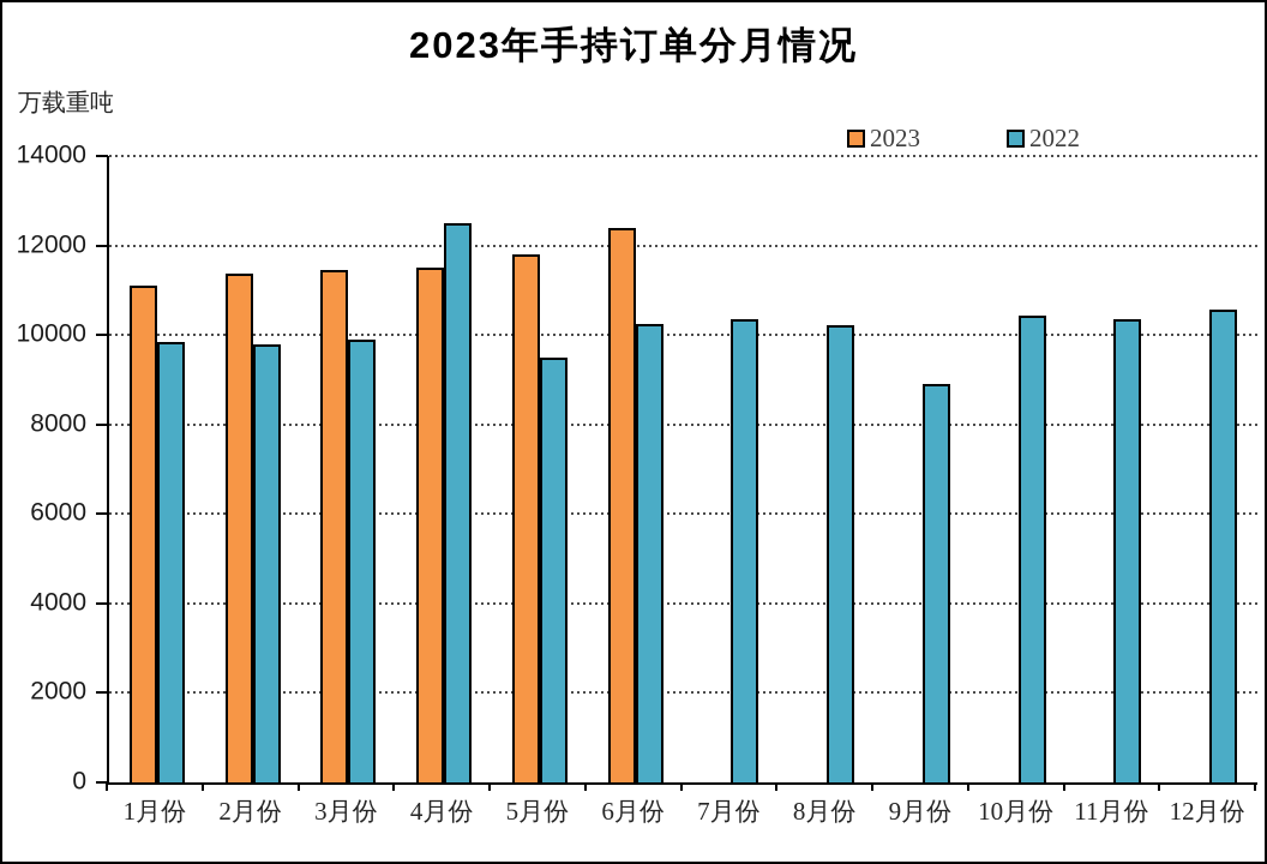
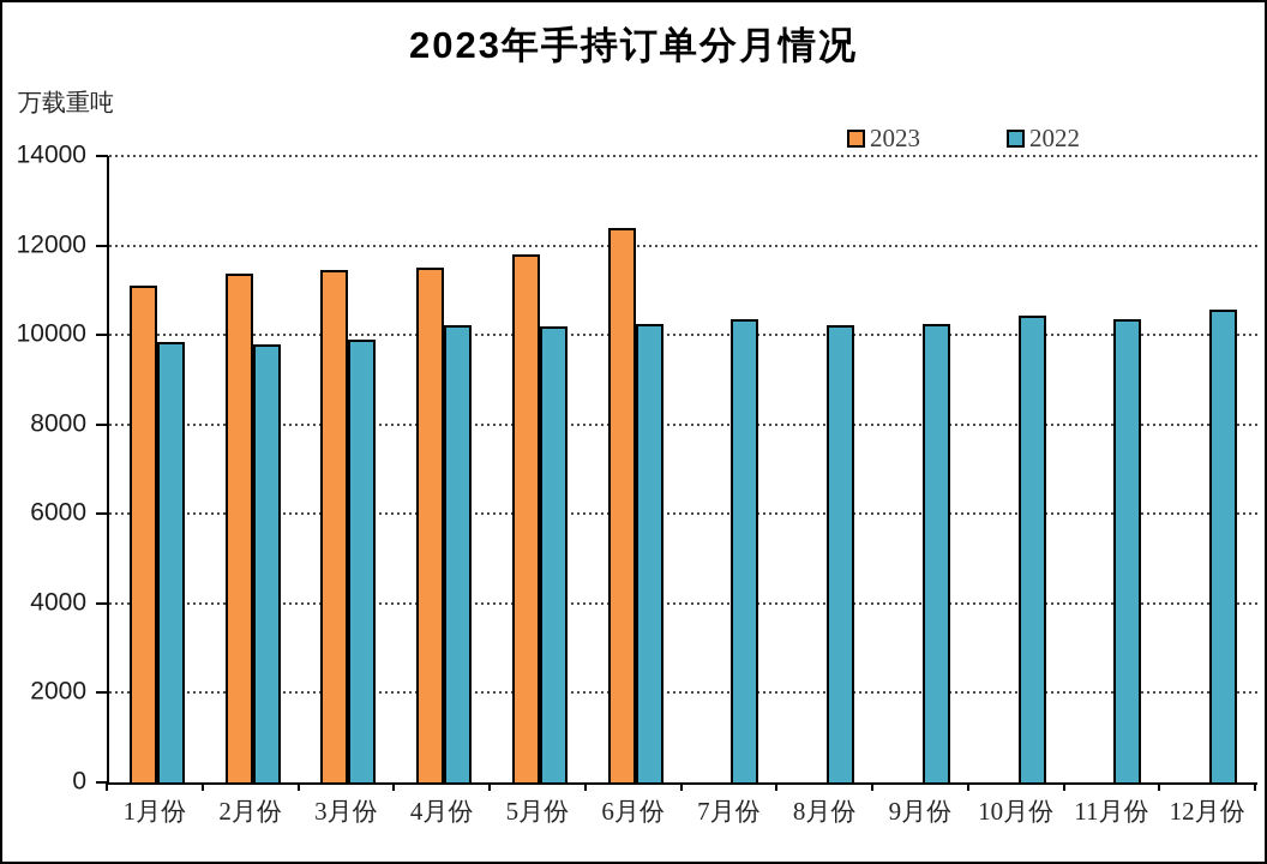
2022/4月份: 12500 -> 10200
2022/5月份: 9500 -> 10200
2022/9月份: 8900 -> 10200
